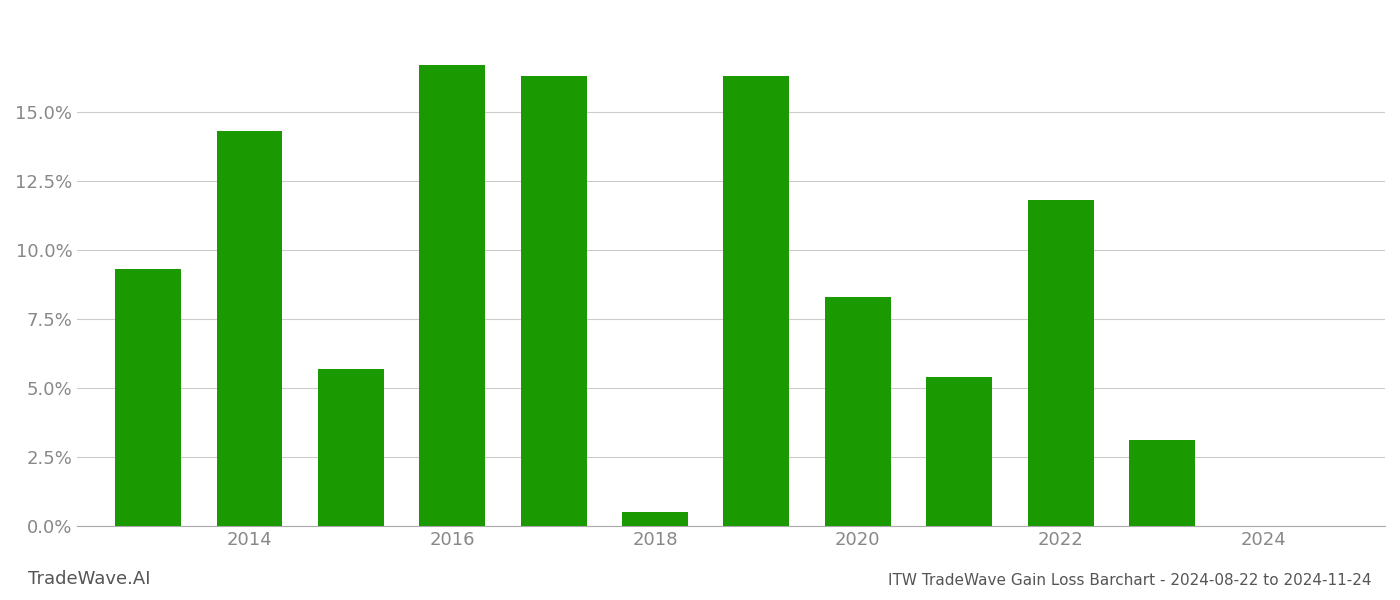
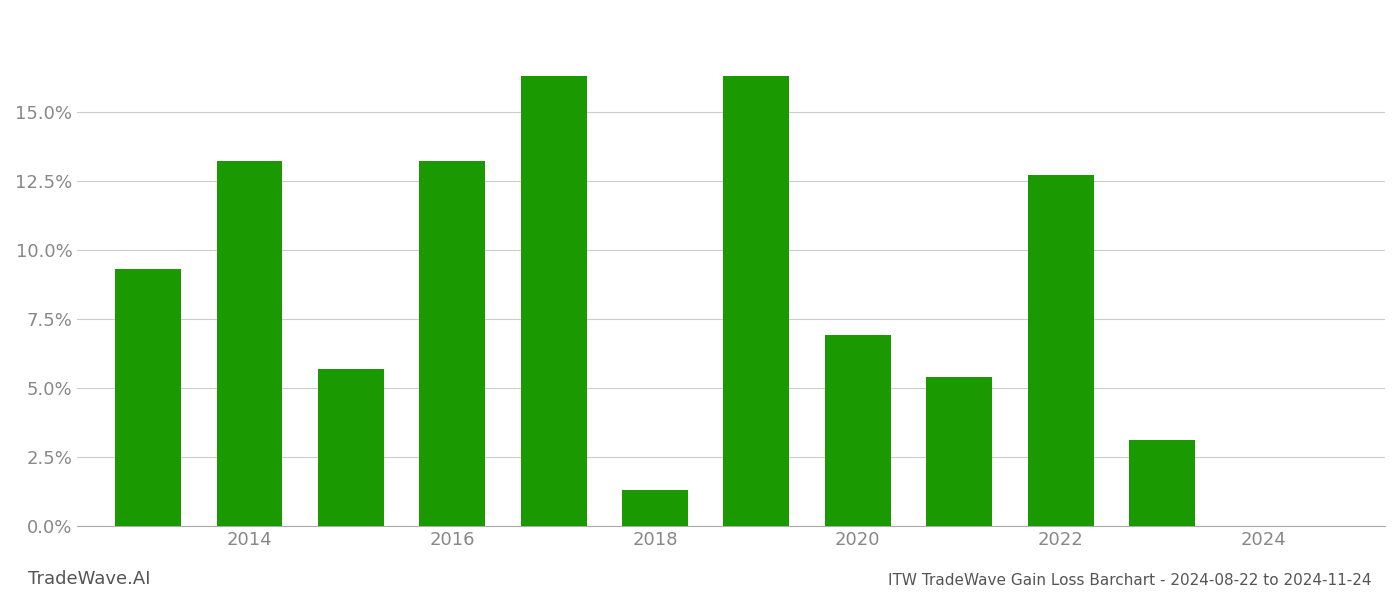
2014: 14.3% -> 13.2%
2016: 16.7% -> 13.2%
2018: 0.5% -> 1.3%
2020: 8.3% -> 6.9%
2022: 11.8% -> 12.7%
